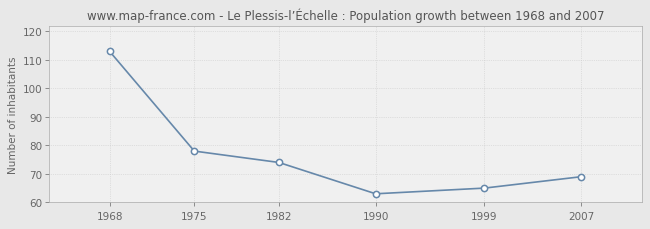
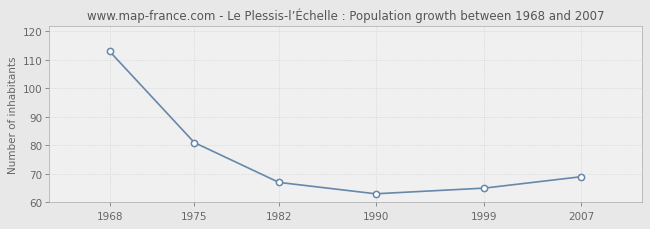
1975: 78 -> 81
1982: 74 -> 67
